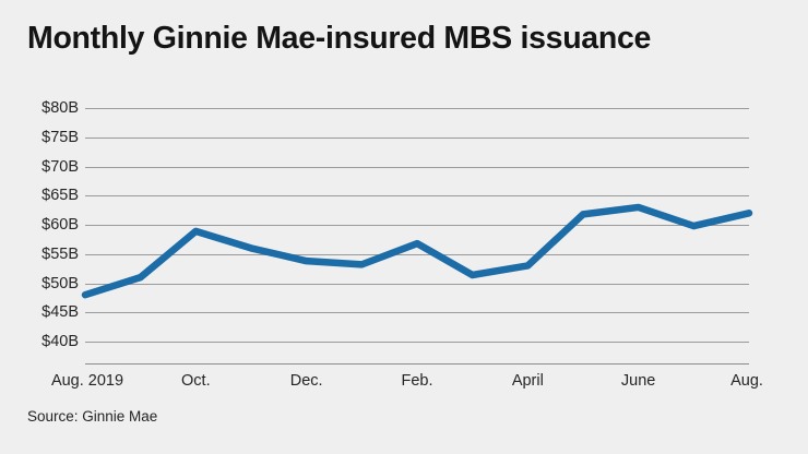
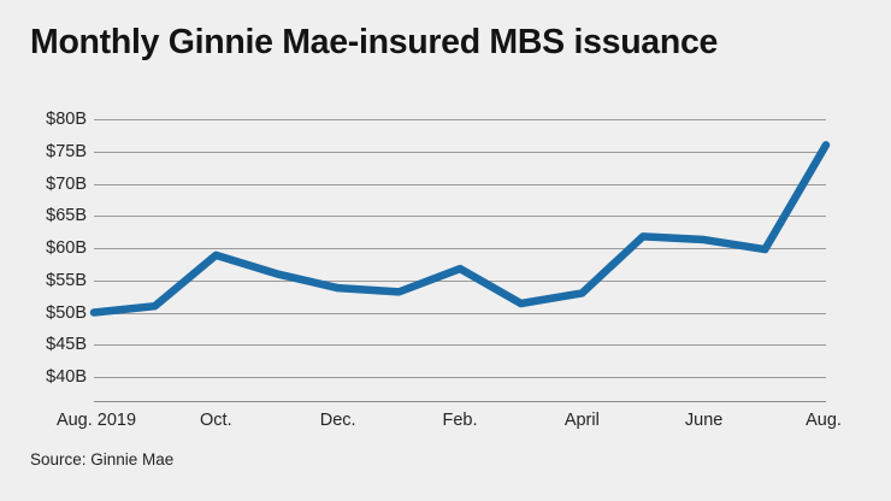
Aug. 2019: $48B -> $50B
June: $63B -> $61B
Aug.: $62B -> $76B
